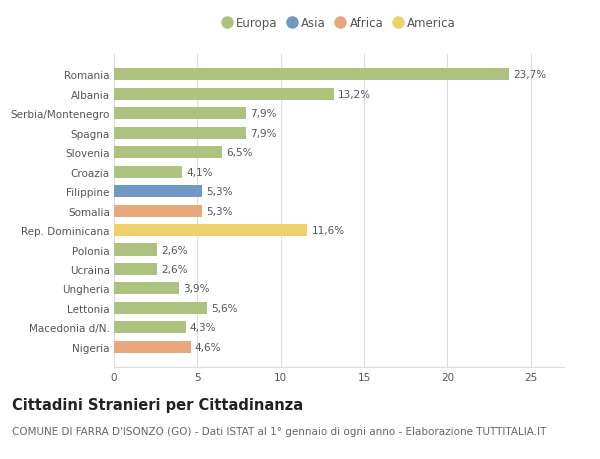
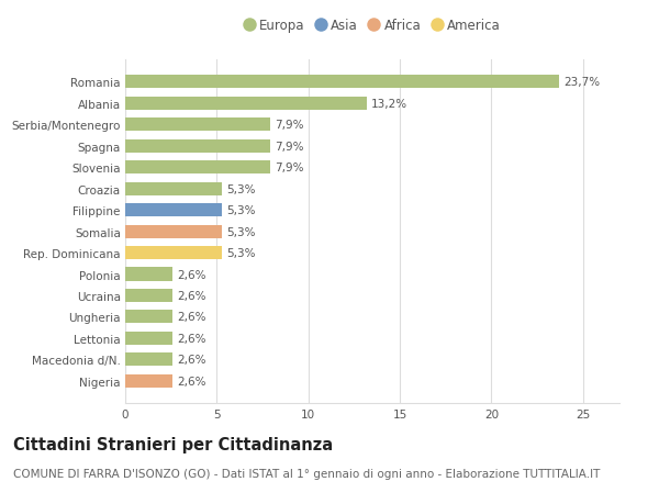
Slovenia: 6,5% -> 7,9%
Croazia: 4,1% -> 5,3%
Rep. Dominicana: 11,6% -> 5,3%
Ungheria: 3,9% -> 2,6%
Lettonia: 5,6% -> 2,6%
Macedonia d/N.: 4,3% -> 2,6%
Nigeria: 4,6% -> 2,6%
